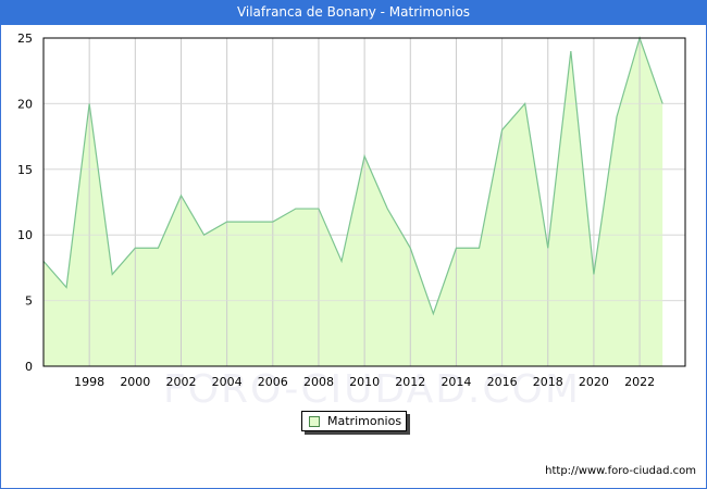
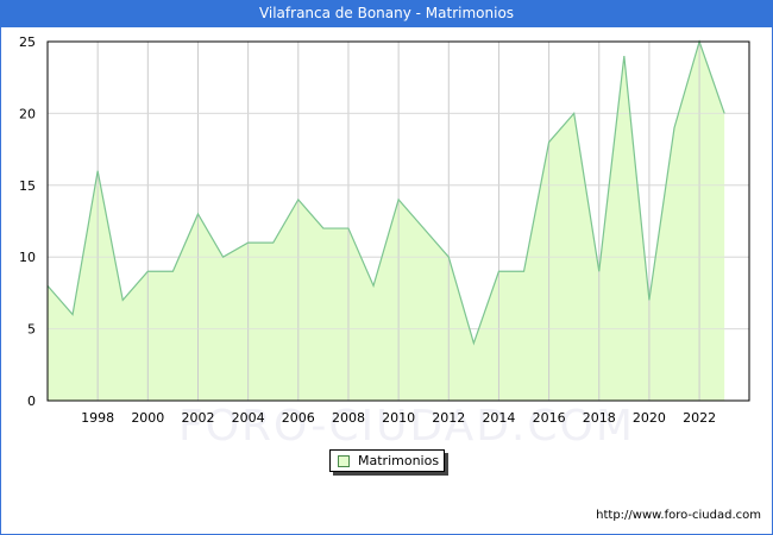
1998: 20 -> 16
2006: 11 -> 14
2010: 16 -> 14
2012: 9 -> 10
